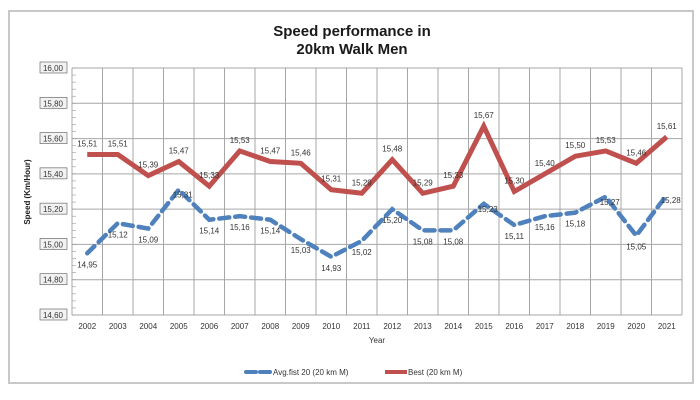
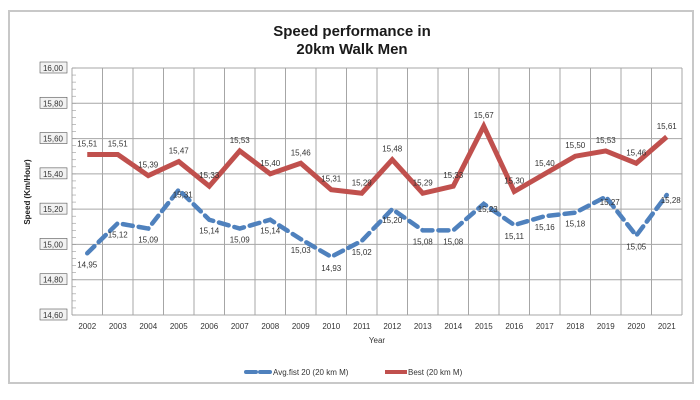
Avg.fist 20 (20 km M)/2007: 15,16 -> 15,09
Best (20 km M)/2008: 15,47 -> 15,40
